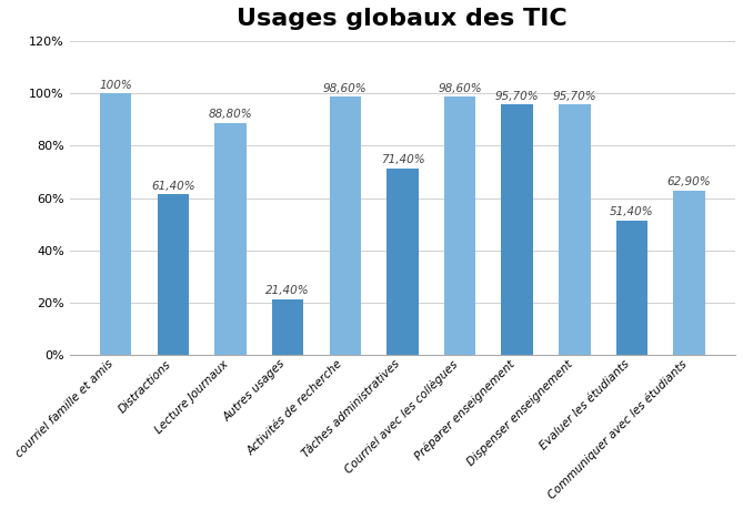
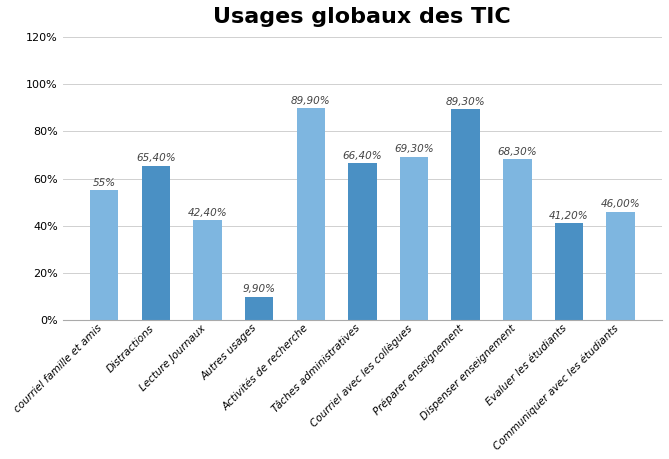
courriel famille et amis: 100% -> 55%
Distractions: 61,40% -> 65,40%
Lecture Journaux: 88,80% -> 42,40%
Autres usages: 21,40% -> 9,90%
Activités de recherche: 98,60% -> 89,90%
Tâches administratives: 71,40% -> 66,40%
Courriel avec les collègues: 98,60% -> 69,30%
Préparer enseignement: 95,70% -> 89,30%
Dispenser enseignement: 95,70% -> 68,30%
Evaluer les étudiants: 51,40% -> 41,20%
Communiquer avec les étudiants: 62,90% -> 46,00%
